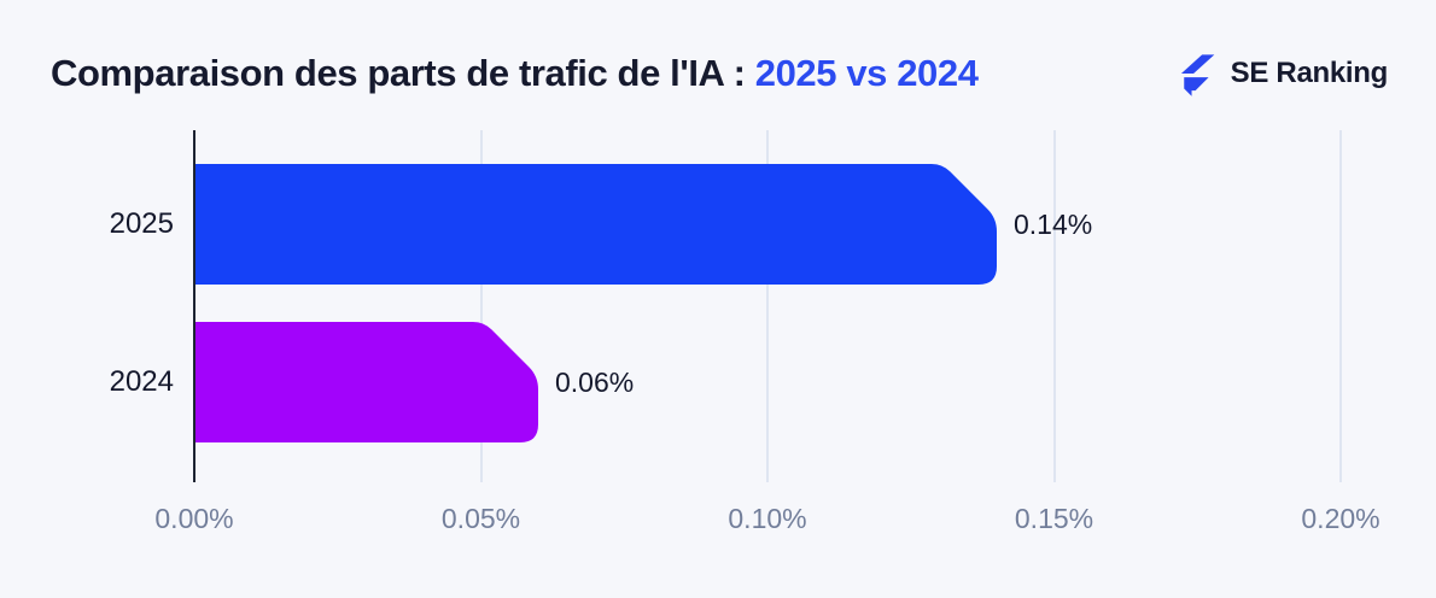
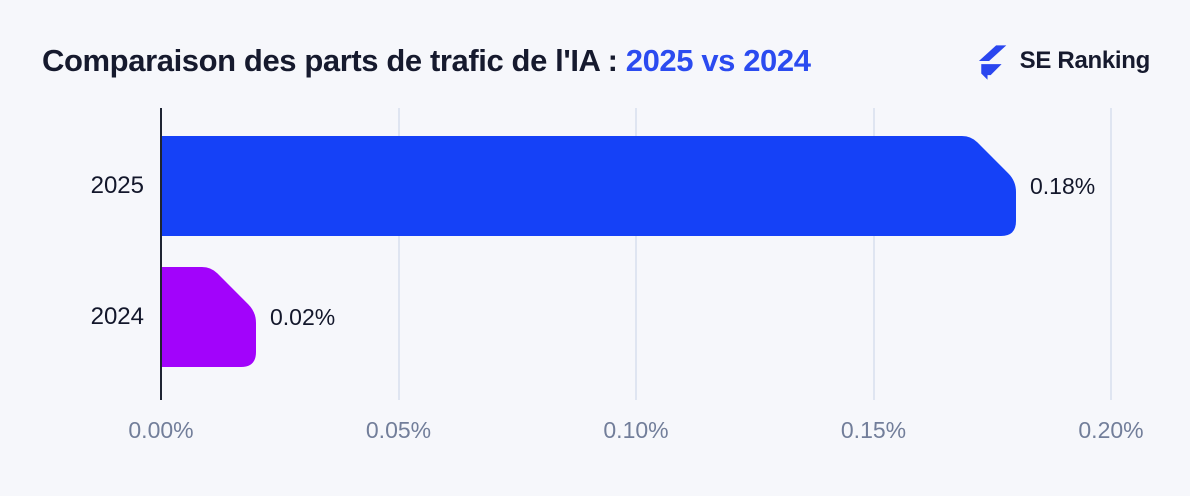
2025: 0.14% -> 0.18%
2024: 0.06% -> 0.02%
